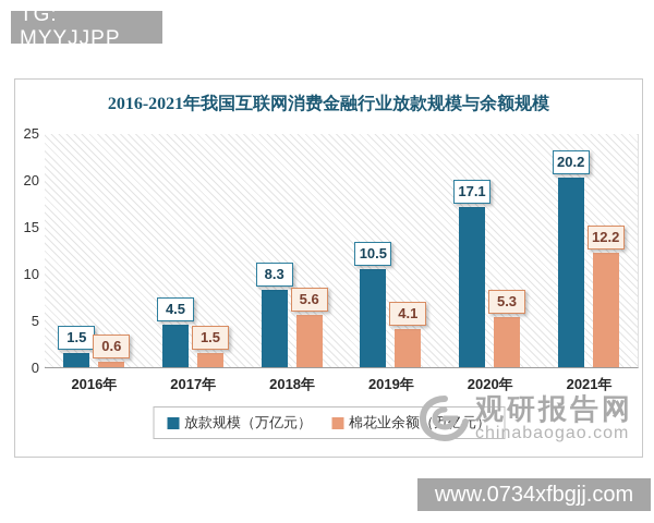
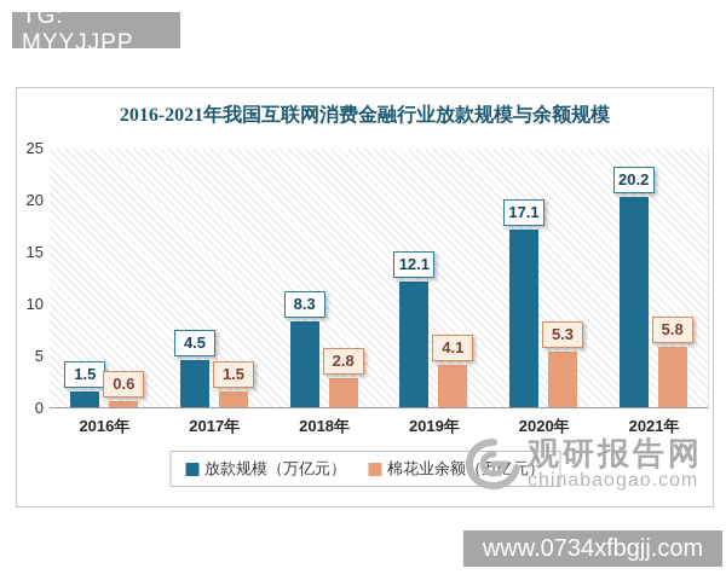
棉花业余额（万亿元）/2018年: 5.6 -> 2.8
放款规模（万亿元）/2019年: 10.5 -> 12.1
棉花业余额（万亿元）/2021年: 12.2 -> 5.8
